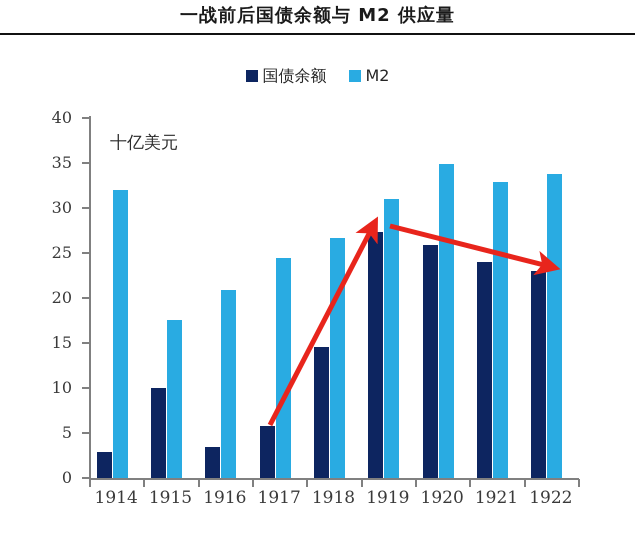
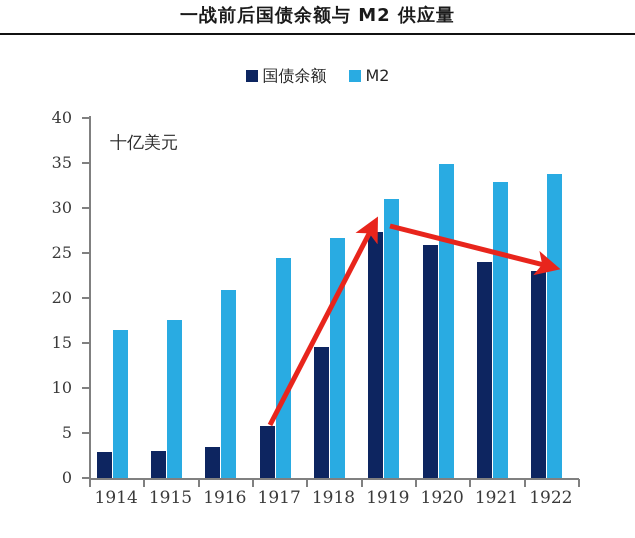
M2/1914: 32 -> 16
国债余额/1915: 10 -> 3
